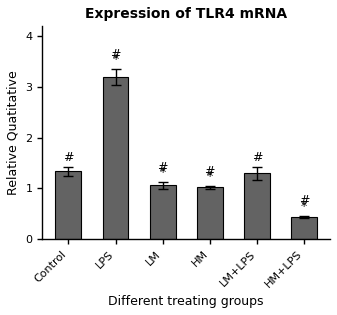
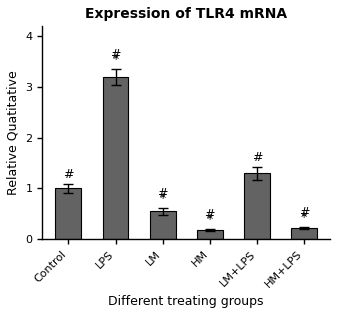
Control: 1.34 -> 1.00
LM: 1.06 -> 0.55
HM: 1.02 -> 0.18
HM+LPS: 0.44 -> 0.22
